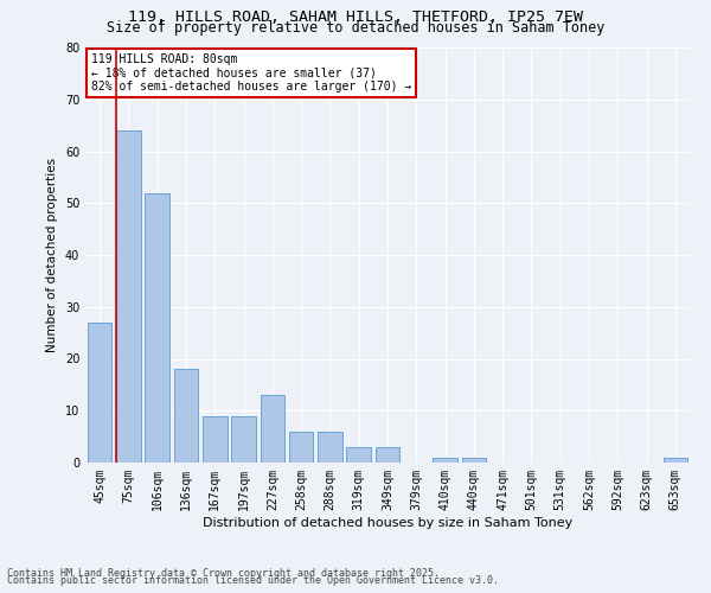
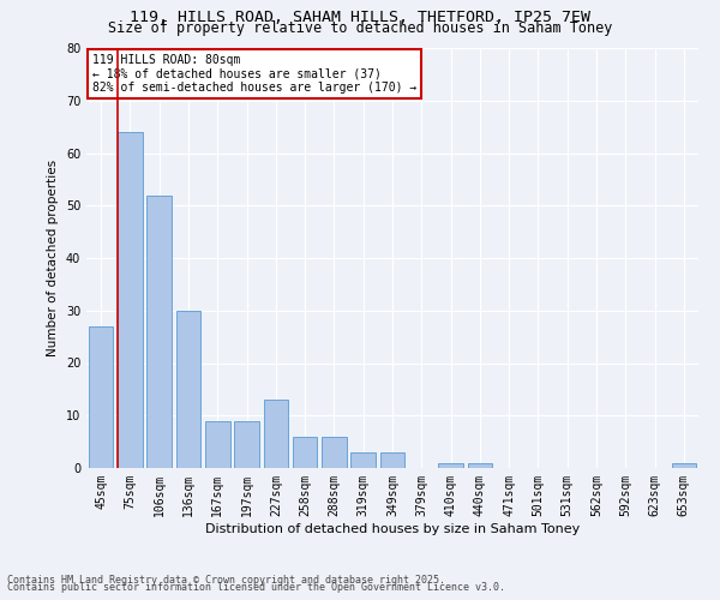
136sqm: 18 -> 30
